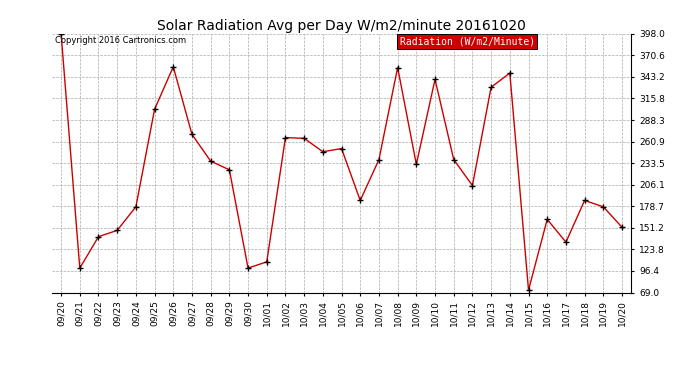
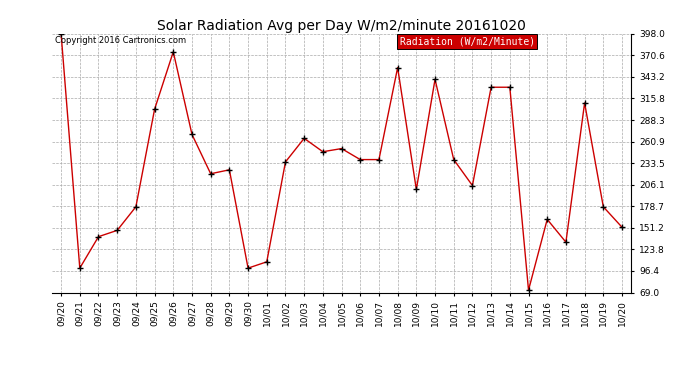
09/26: 356 -> 375
09/28: 236 -> 220
10/02: 266 -> 235
10/06: 186 -> 238
10/09: 232 -> 200
10/14: 348 -> 330
10/18: 186 -> 310
